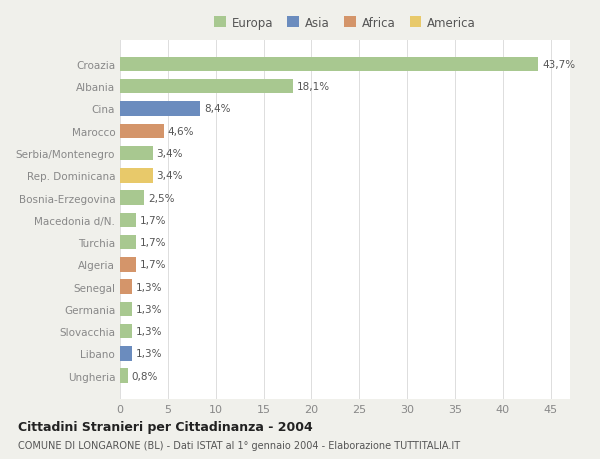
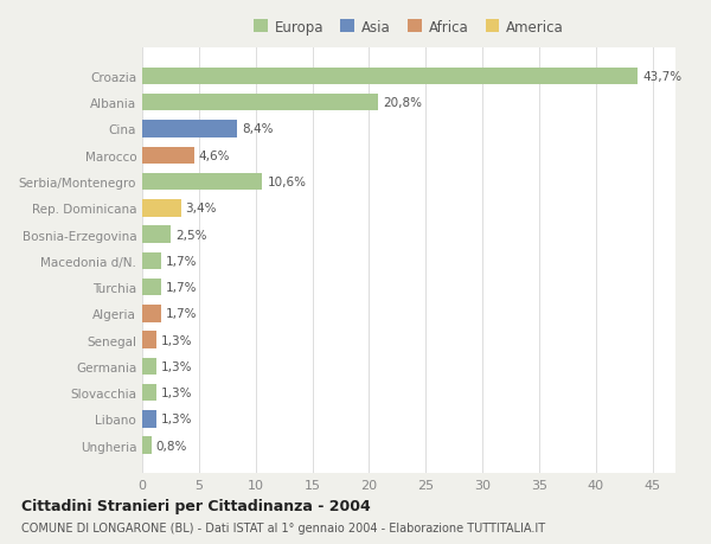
Albania: 18,1% -> 20,8%
Serbia/Montenegro: 3,4% -> 10,6%
